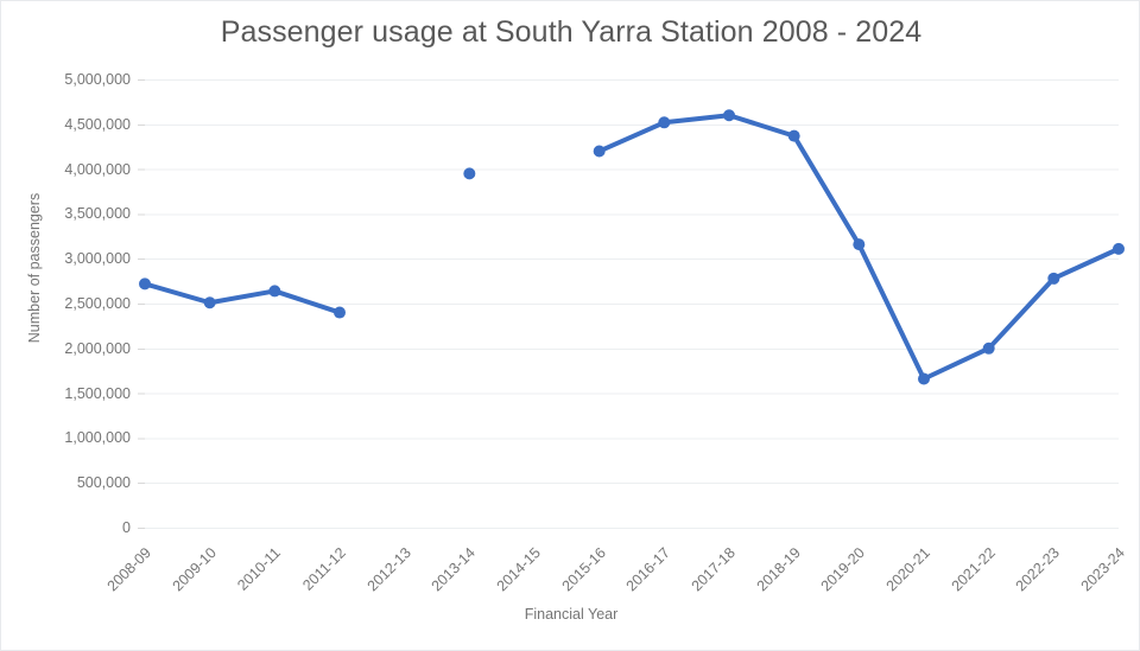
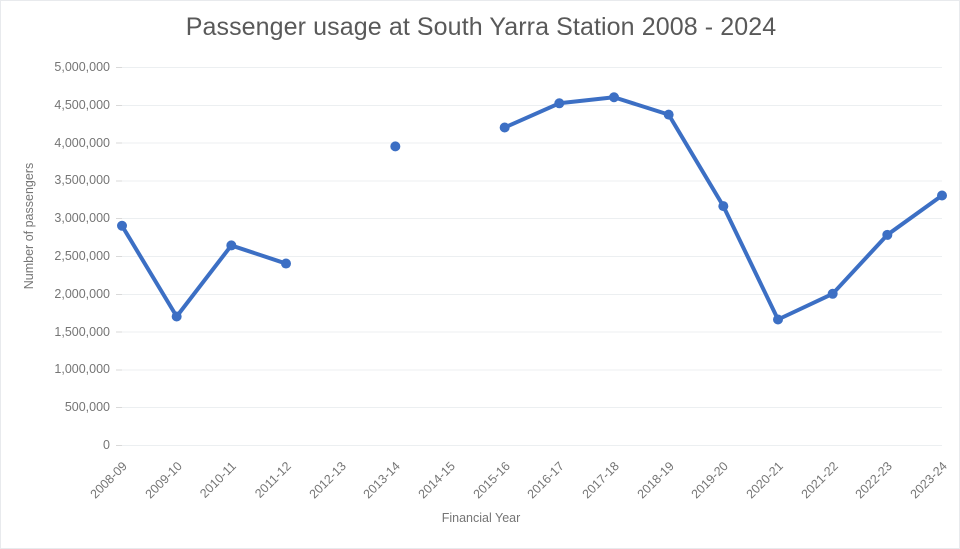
2008-09: 2700000 -> 2900000
2009-10: 2500000 -> 1700000
2023-24: 3100000 -> 3300000
